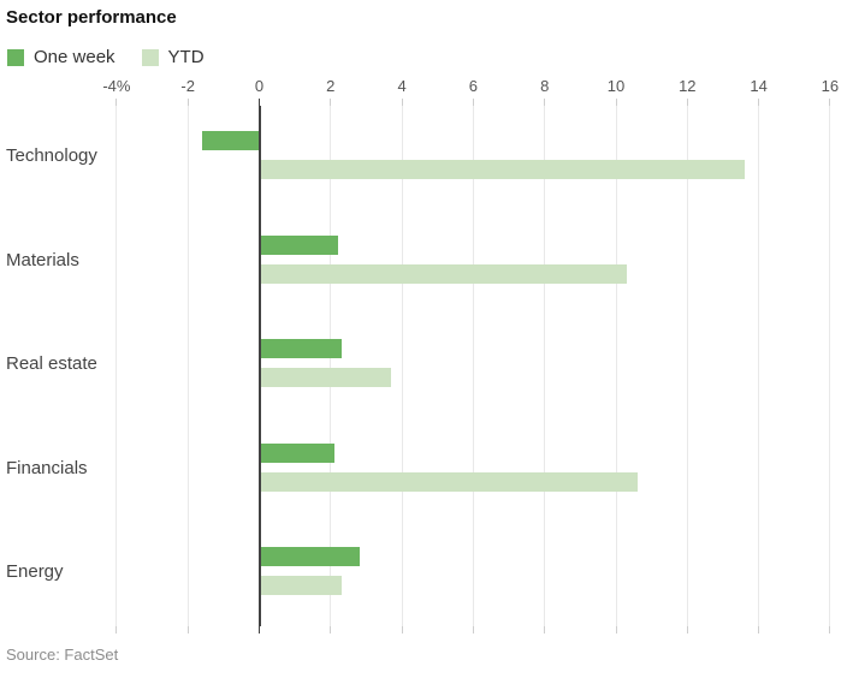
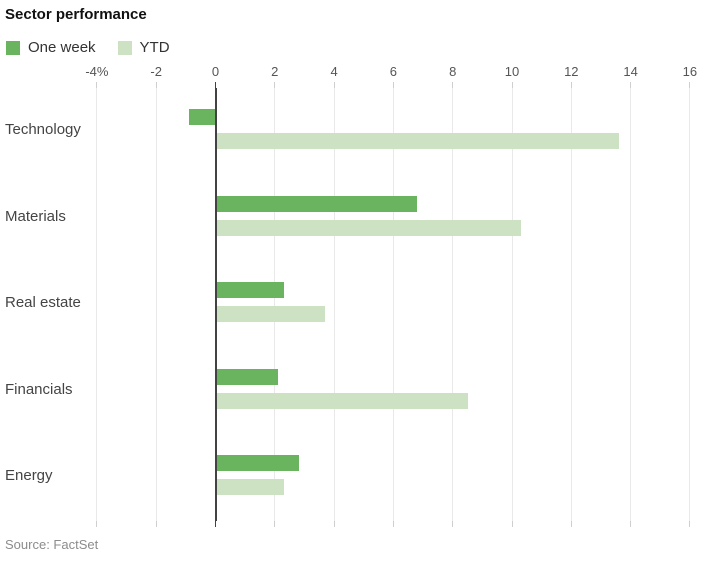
One week/Technology: -1.6 -> -0.9
One week/Materials: 2.2 -> 6.8
YTD/Financials: 10.6 -> 8.5
